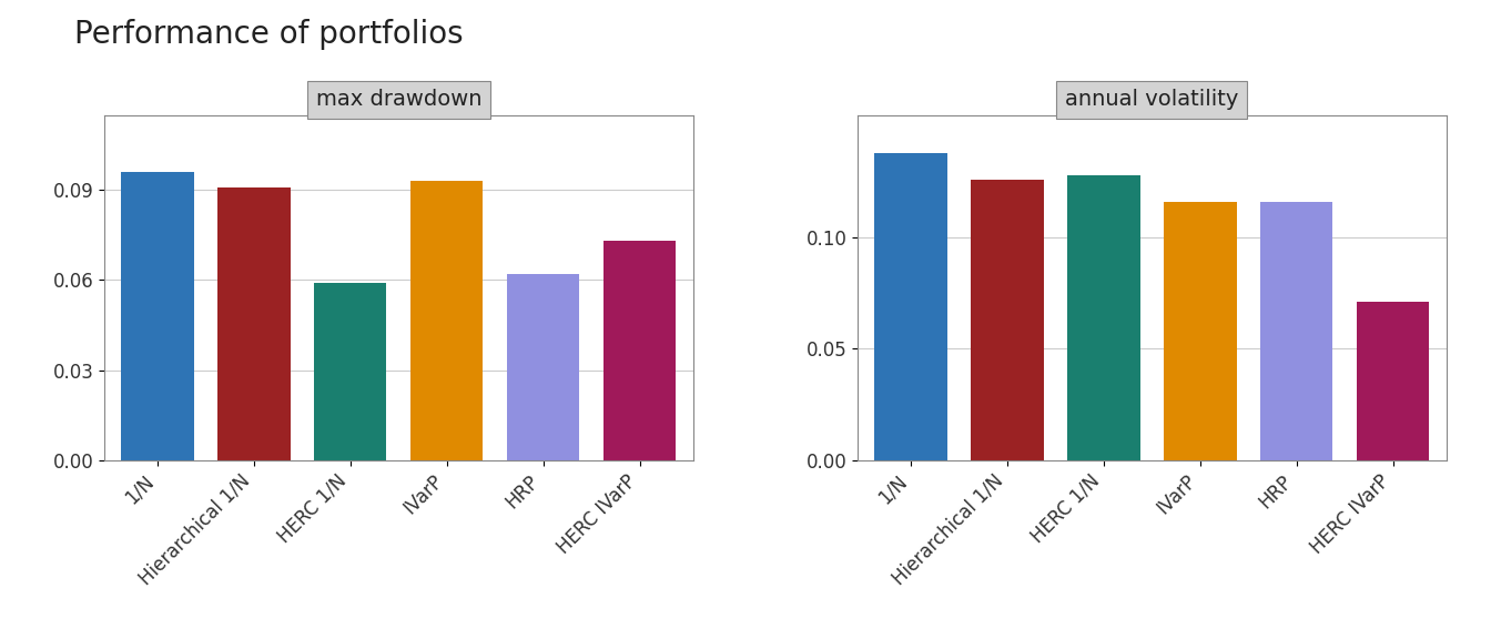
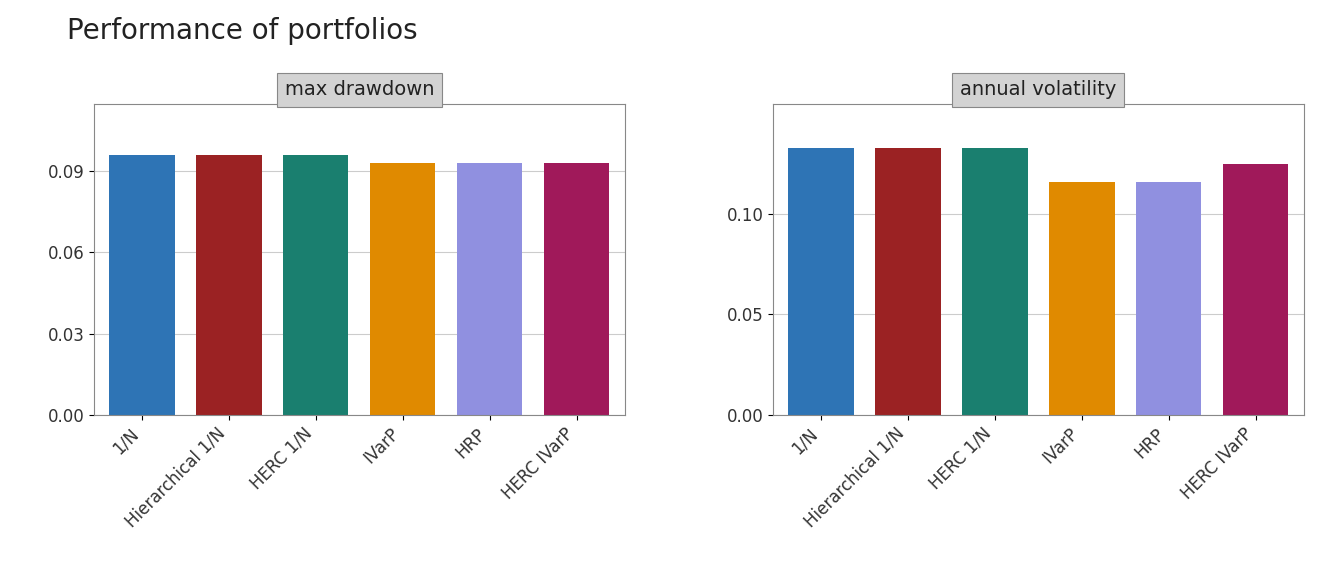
max drawdown/Hierarchical 1/N: 0.091 -> 0.096
max drawdown/HERC 1/N: 0.059 -> 0.096
max drawdown/HRP: 0.062 -> 0.093
max drawdown/HERC IVarP: 0.073 -> 0.093
annual volatility/1/N: 0.138 -> 0.133
annual volatility/Hierarchical 1/N: 0.126 -> 0.133
annual volatility/HERC 1/N: 0.128 -> 0.133
annual volatility/HERC IVarP: 0.071 -> 0.125
